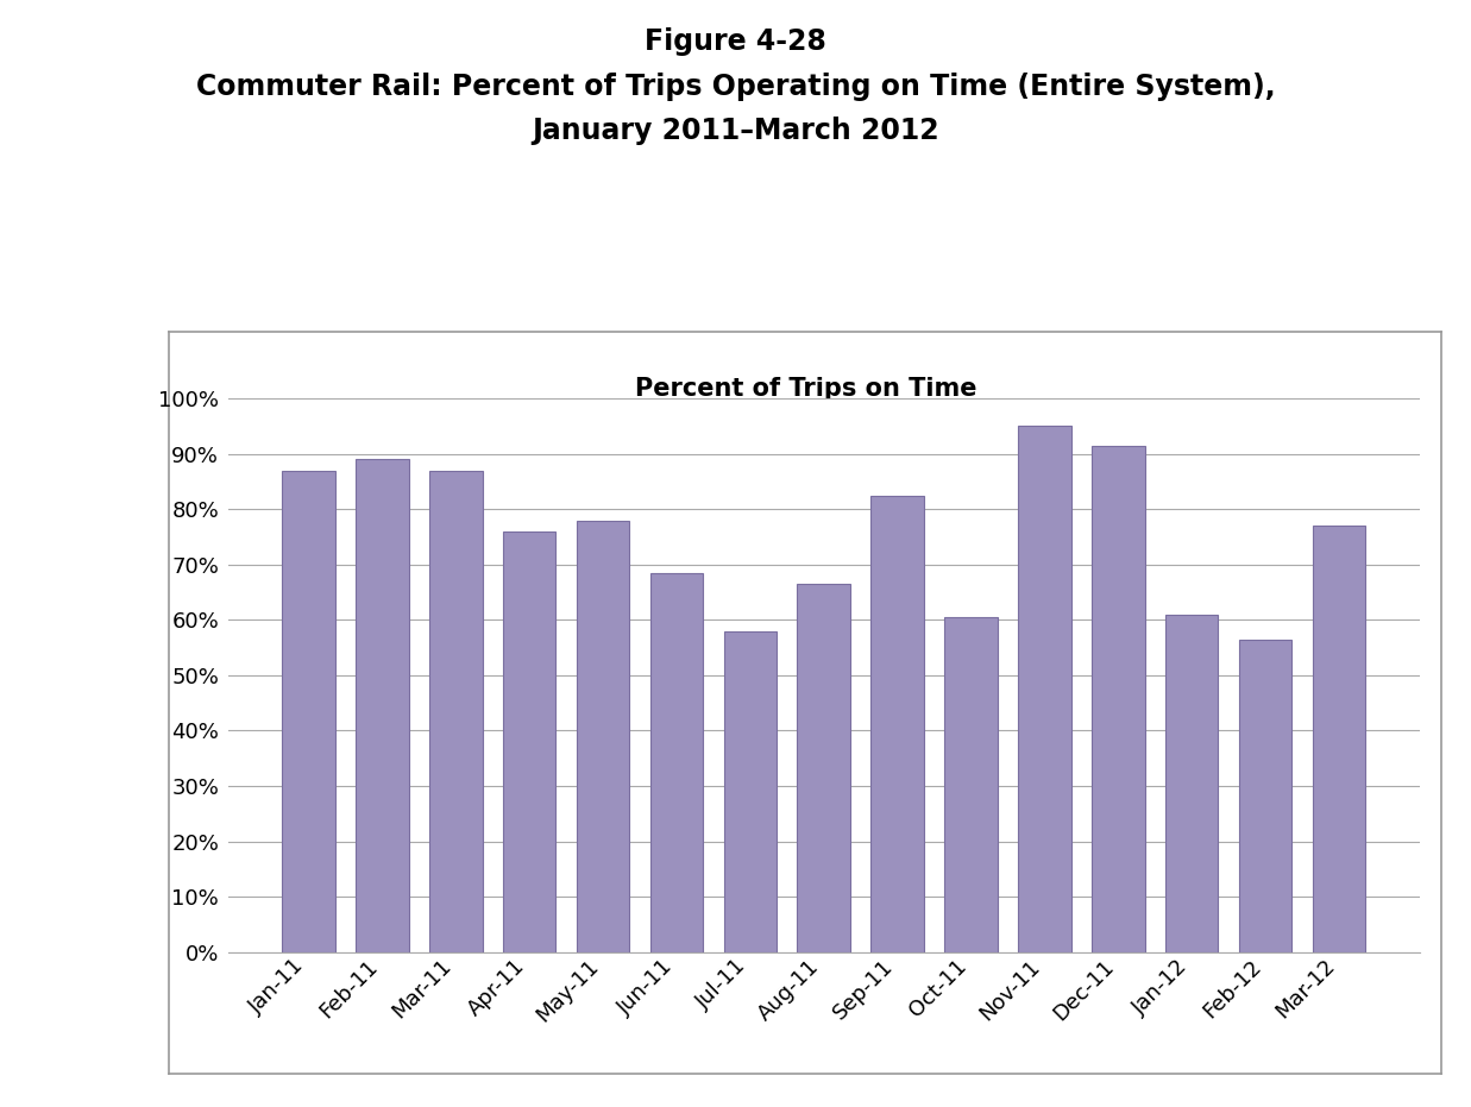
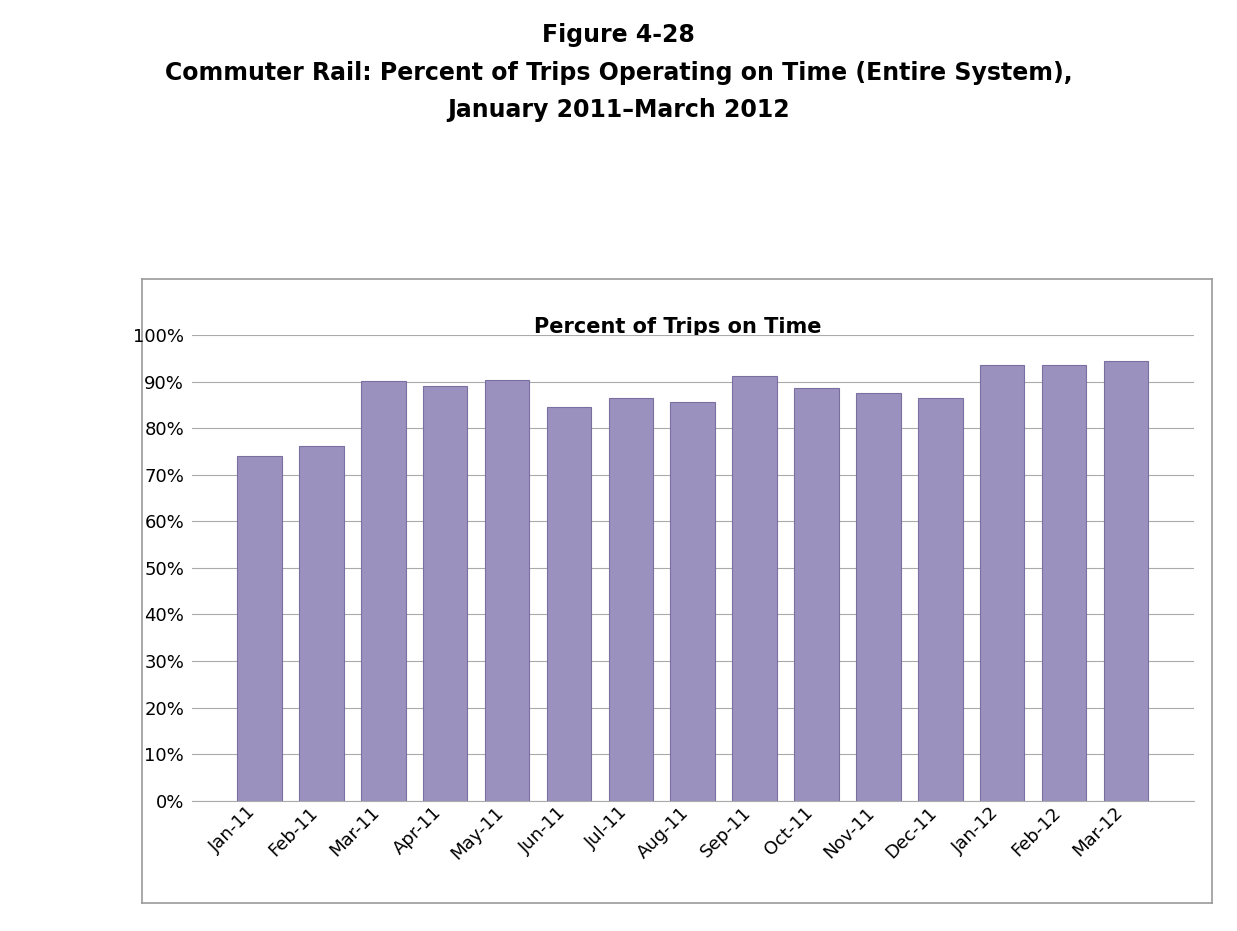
Jan-11: 87.0% -> 74.0%
Feb-11: 89.0% -> 76.2%
Mar-11: 87.0% -> 90.2%
Apr-11: 76.0% -> 89.1%
May-11: 78.0% -> 90.4%
Jun-11: 68.5% -> 84.6%
Jul-11: 58.0% -> 86.4%
Aug-11: 66.5% -> 85.6%
Sep-11: 82.5% -> 91.2%
Oct-11: 60.5% -> 88.7%
Nov-11: 95.0% -> 87.6%
Dec-11: 91.5% -> 86.6%
Jan-12: 61.0% -> 93.5%
Feb-12: 56.5% -> 93.5%
Mar-12: 77.0% -> 94.5%
